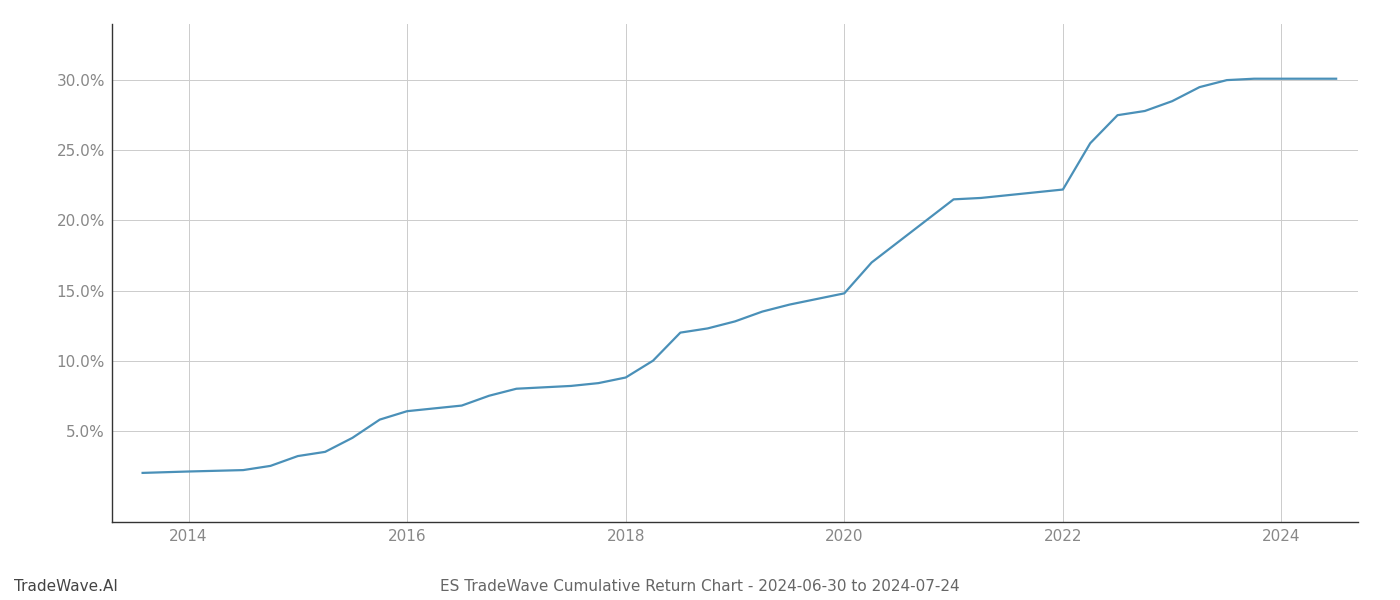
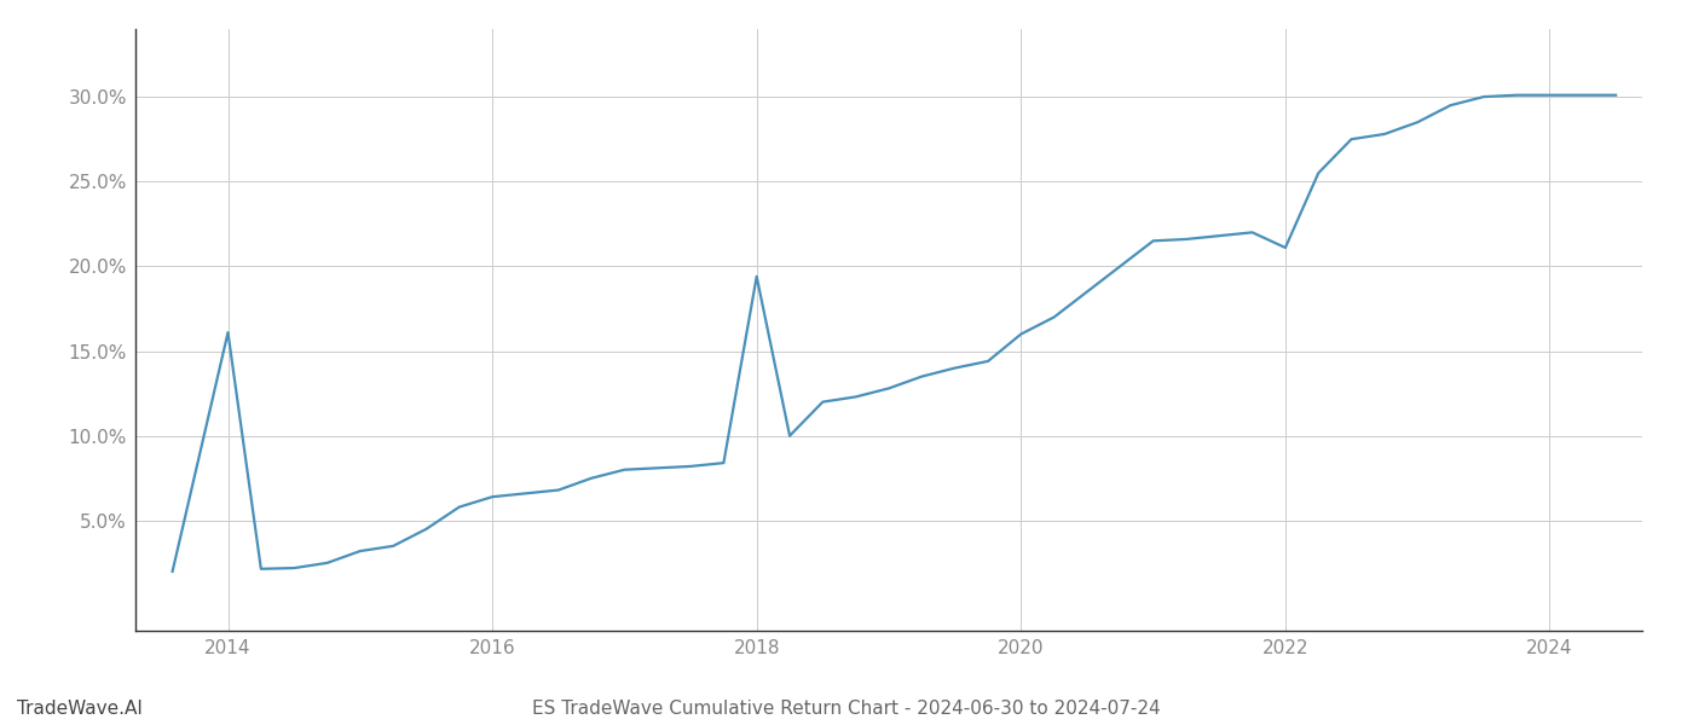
2014: 2.1% -> 16.1%
2018: 8.8% -> 19.4%
2020: 14.8% -> 16.0%
2022: 22.2% -> 21.1%
